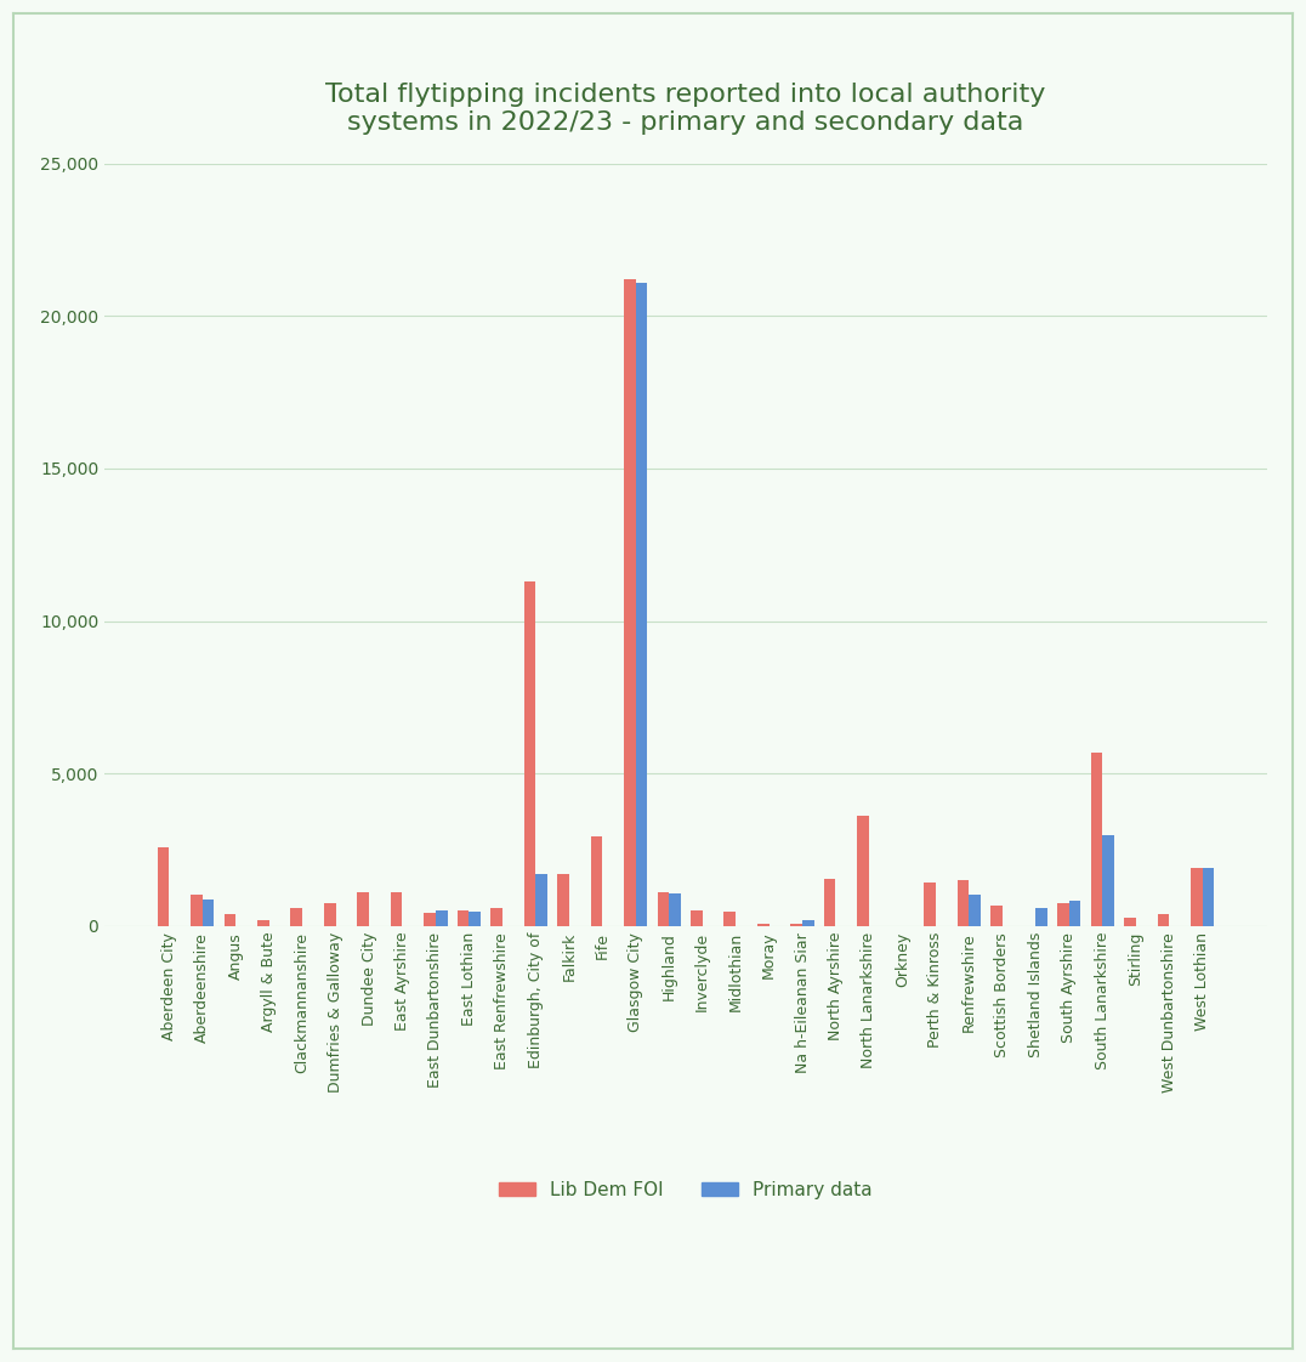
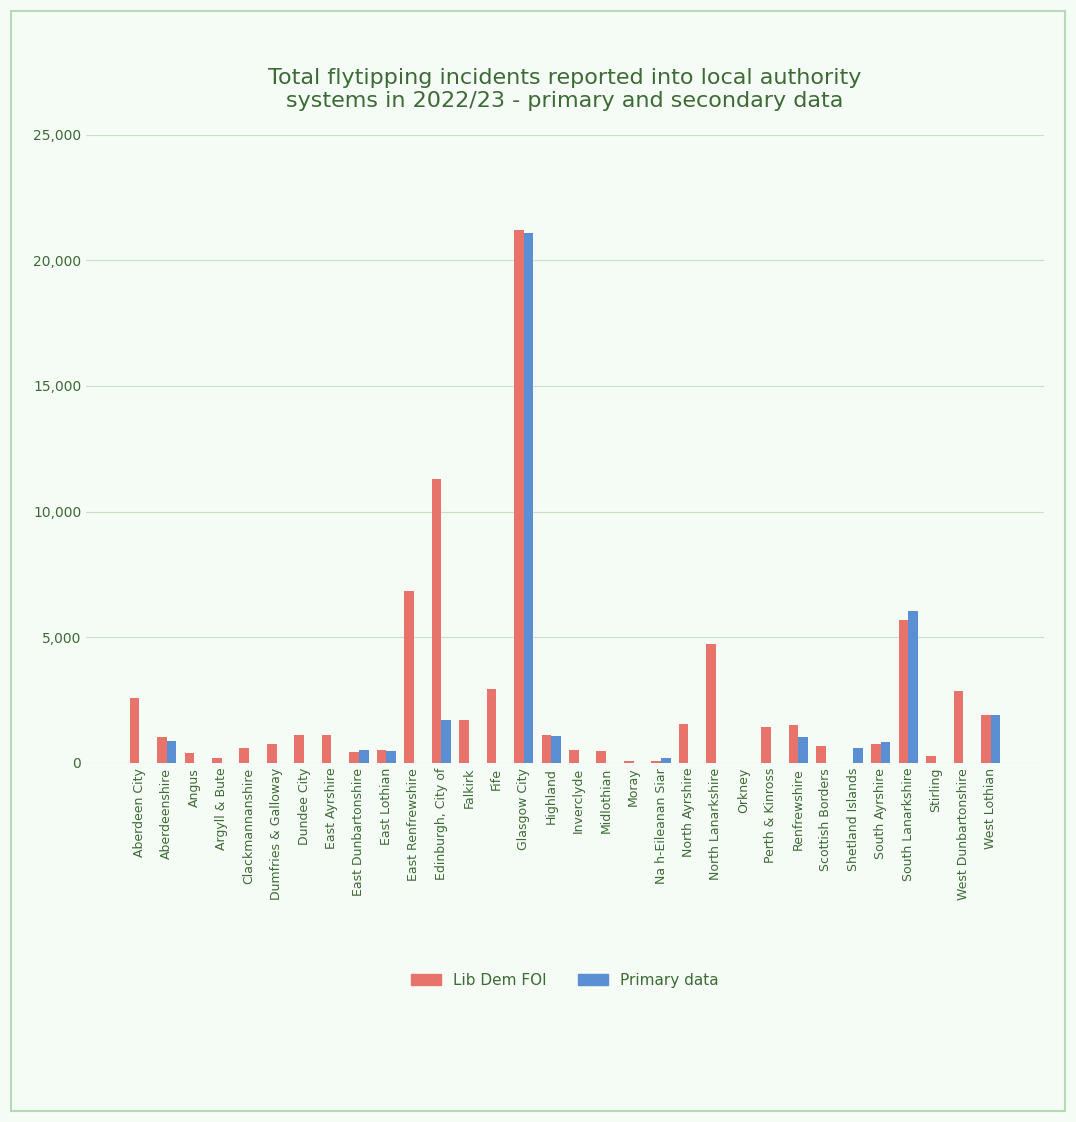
Lib Dem FOI/East Renfrewshire: 580 -> 6,850
Lib Dem FOI/North Lanarkshire: 3,600 -> 4,750
Primary data/South Lanarkshire: 2,980 -> 6,050
Lib Dem FOI/West Dunbartonshire: 380 -> 2,850
